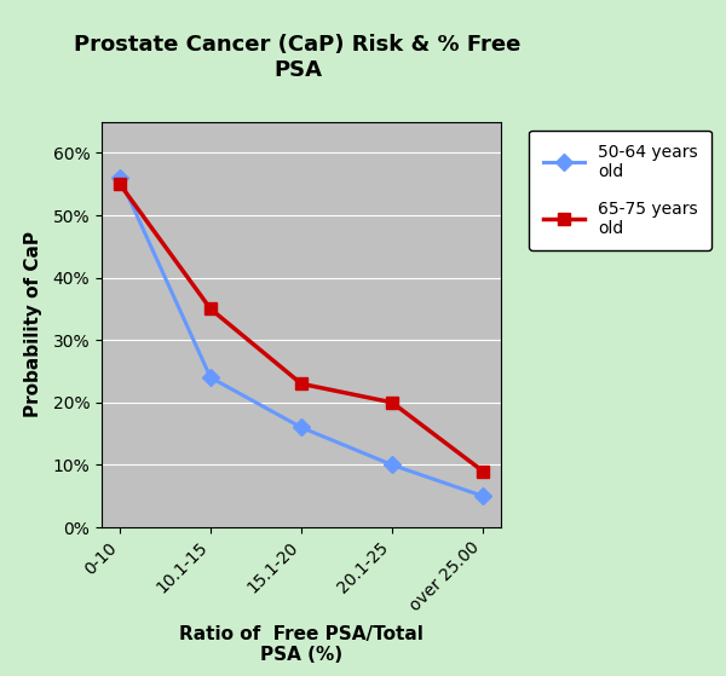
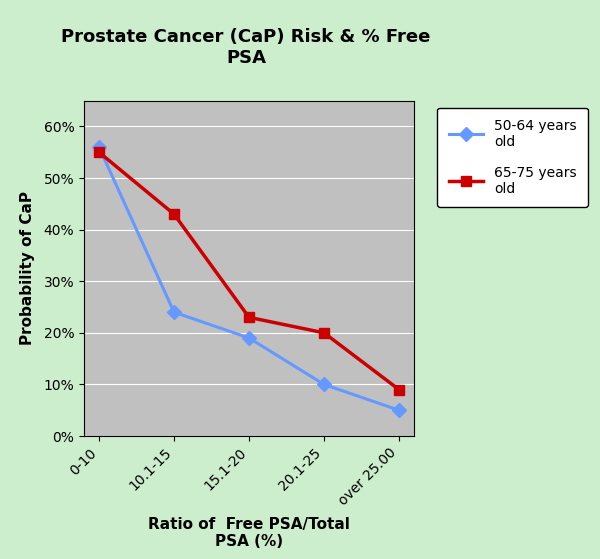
65-75 years old/10.1-15: 35% -> 43%
50-64 years old/15.1-20: 16% -> 19%
